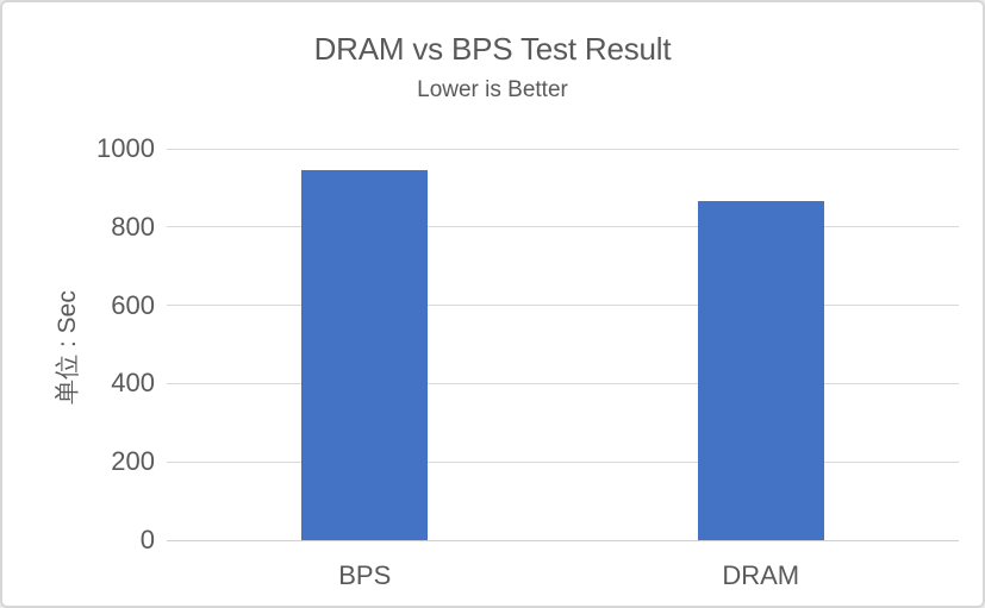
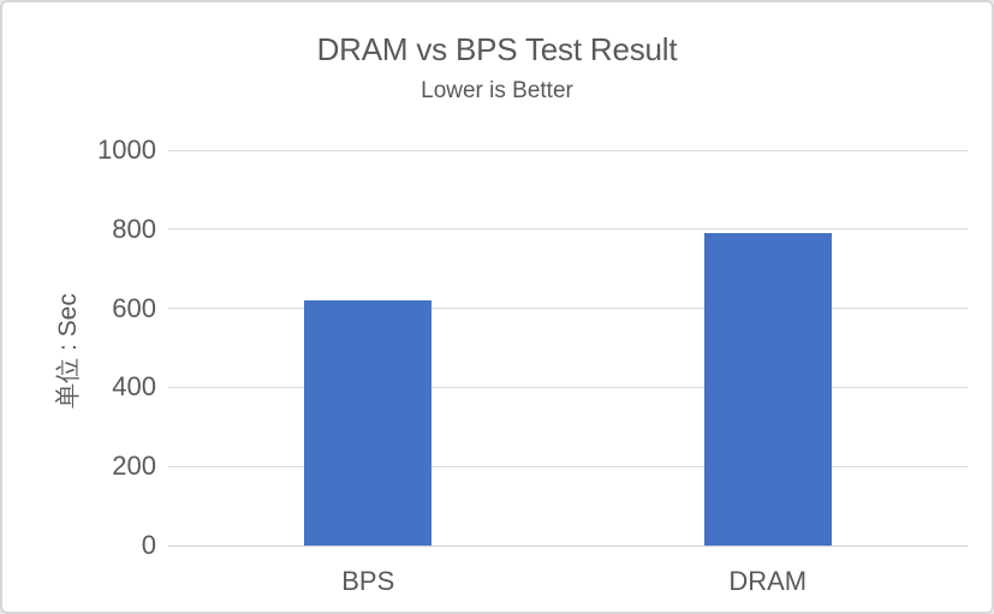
BPS: 940 -> 620
DRAM: 860 -> 790
